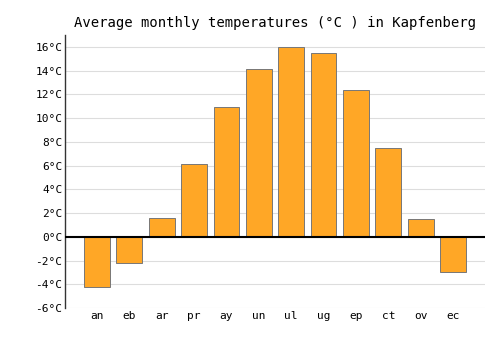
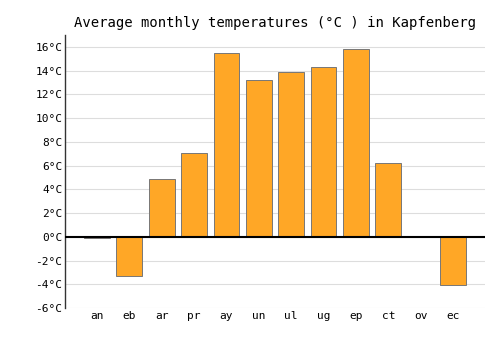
an: -4.2°C -> -0.1°C
eb: -2.2°C -> -3.3°C
ar: 1.6°C -> 4.9°C
pr: 6.1°C -> 7.1°C
ay: 10.9°C -> 15.5°C
un: 14.1°C -> 13.2°C
ul: 16.0°C -> 13.9°C
ug: 15.5°C -> 14.3°C
ep: 12.4°C -> 15.8°C
ct: 7.5°C -> 6.2°C
ov: 1.5°C -> 0.1°C
ec: -3.0°C -> -4.1°C
